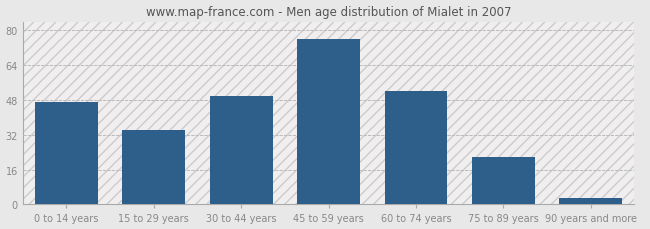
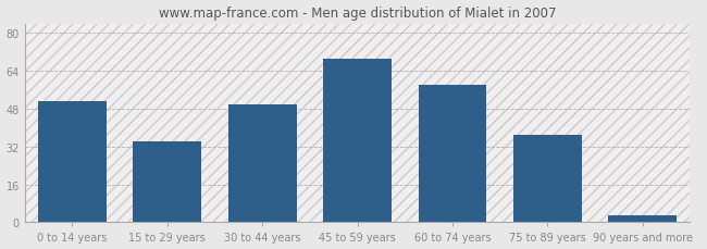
0 to 14 years: 47 -> 51
45 to 59 years: 76 -> 69
60 to 74 years: 52 -> 58
75 to 89 years: 22 -> 37
